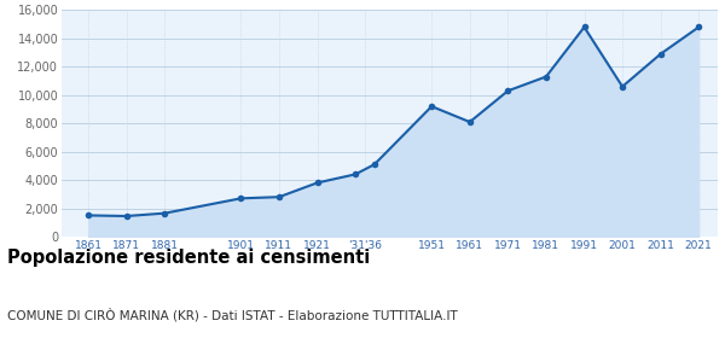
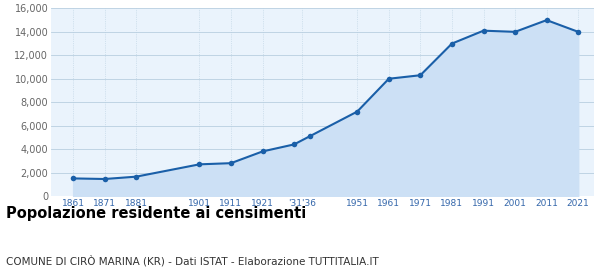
1951: 9,200 -> 7,200
1961: 8,100 -> 10,000
1981: 11,300 -> 13,000
1991: 14,800 -> 14,100
2001: 10,600 -> 14,000
2011: 12,900 -> 15,000
2021: 14,800 -> 14,000
